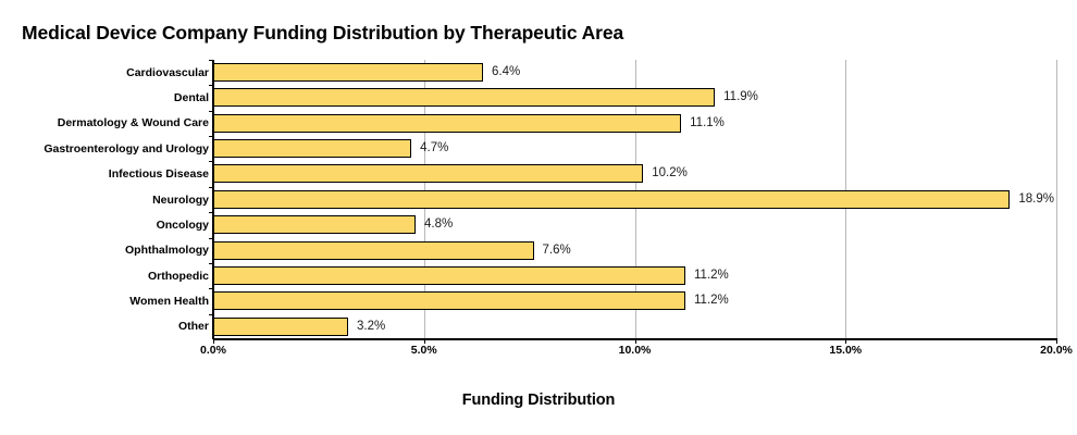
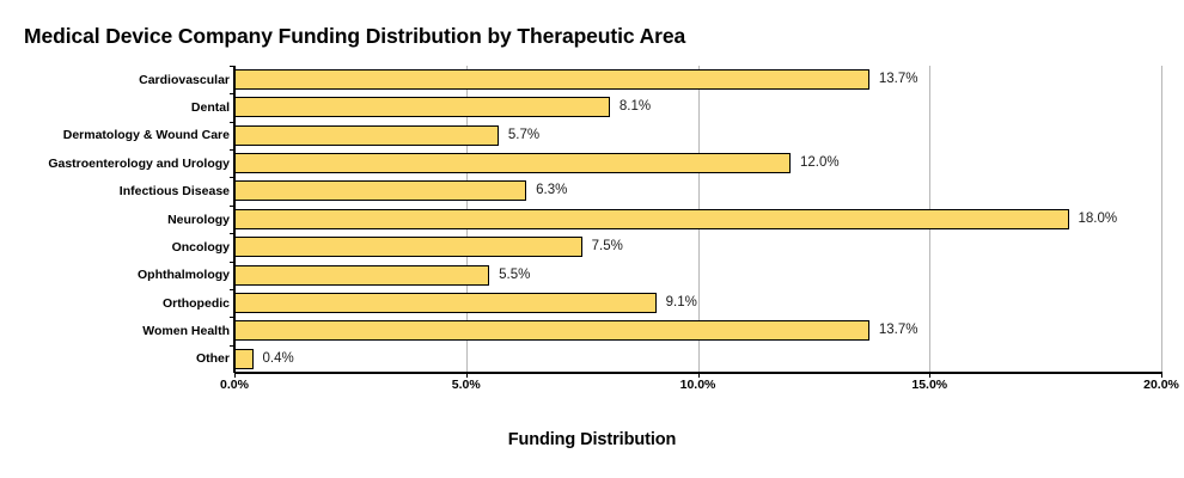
Cardiovascular: 6.4% -> 13.7%
Dental: 11.9% -> 8.1%
Dermatology & Wound Care: 11.1% -> 5.7%
Gastroenterology and Urology: 4.7% -> 12.0%
Infectious Disease: 10.2% -> 6.3%
Neurology: 18.9% -> 18.0%
Oncology: 4.8% -> 7.5%
Ophthalmology: 7.6% -> 5.5%
Orthopedic: 11.2% -> 9.1%
Women Health: 11.2% -> 13.7%
Other: 3.2% -> 0.4%
